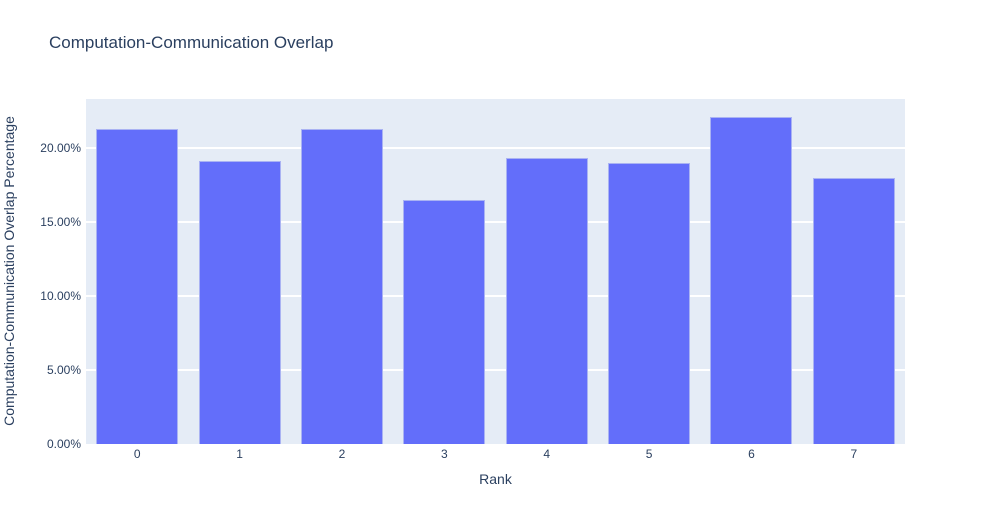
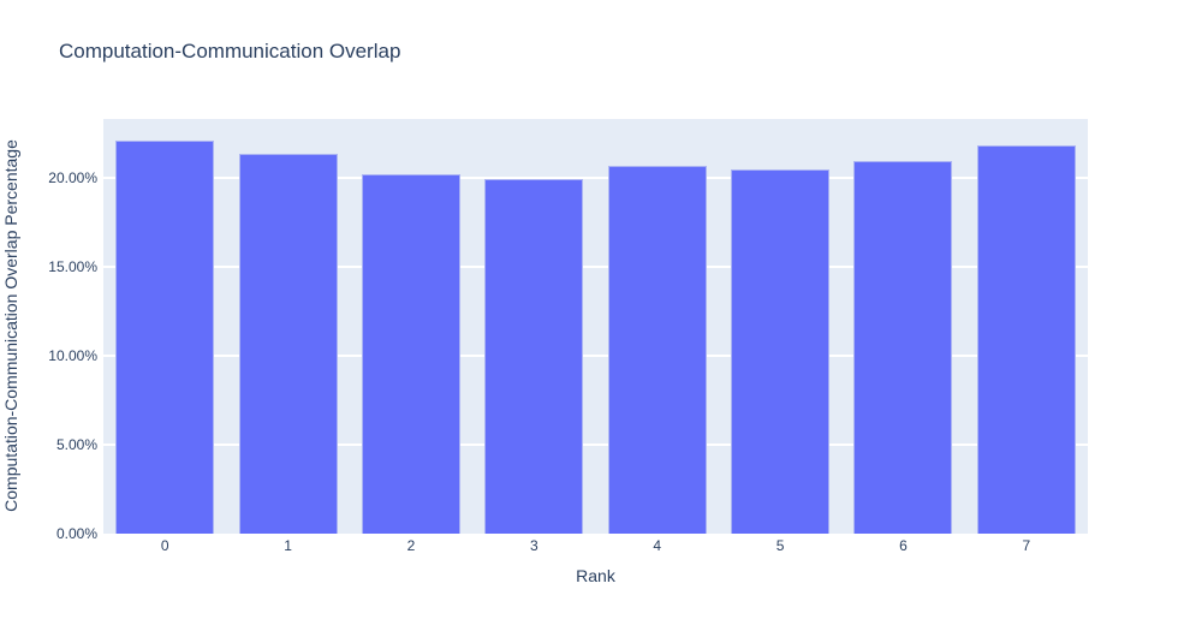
0: 21.3% -> 22.1%
1: 19.1% -> 21.3%
2: 21.3% -> 20.2%
3: 16.5% -> 19.9%
4: 19.3% -> 20.7%
5: 19.0% -> 20.5%
6: 22.1% -> 20.9%
7: 18.0% -> 21.8%
